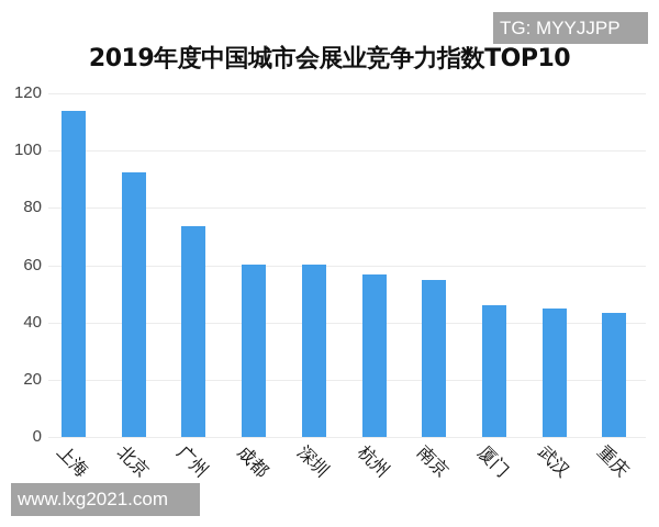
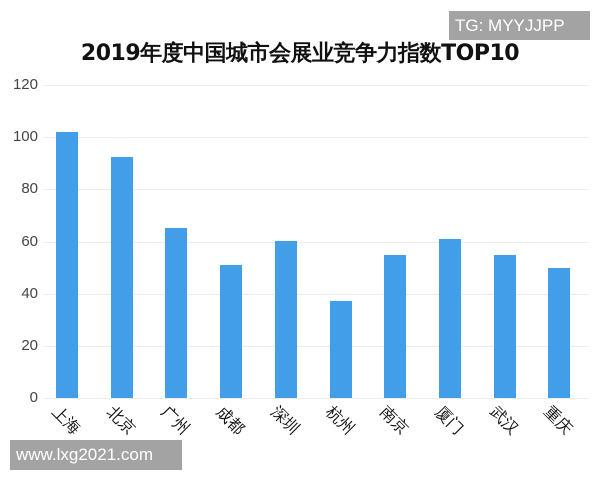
上海: 114 -> 102
广州: 74 -> 65
成都: 60 -> 51
杭州: 57 -> 37
厦门: 46 -> 61
武汉: 45 -> 55
重庆: 43 -> 50
